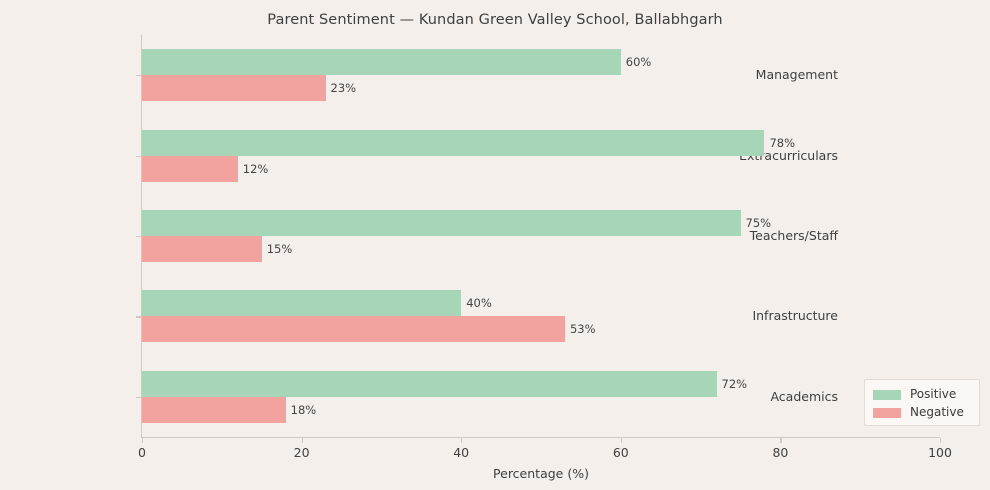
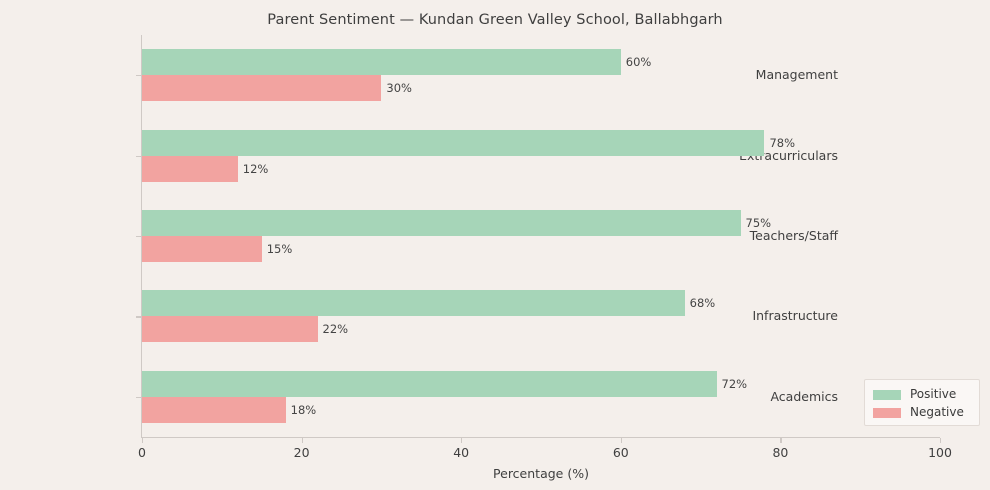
Positive/Infrastructure: 40% -> 68%
Negative/Infrastructure: 53% -> 22%
Negative/Management: 23% -> 30%
